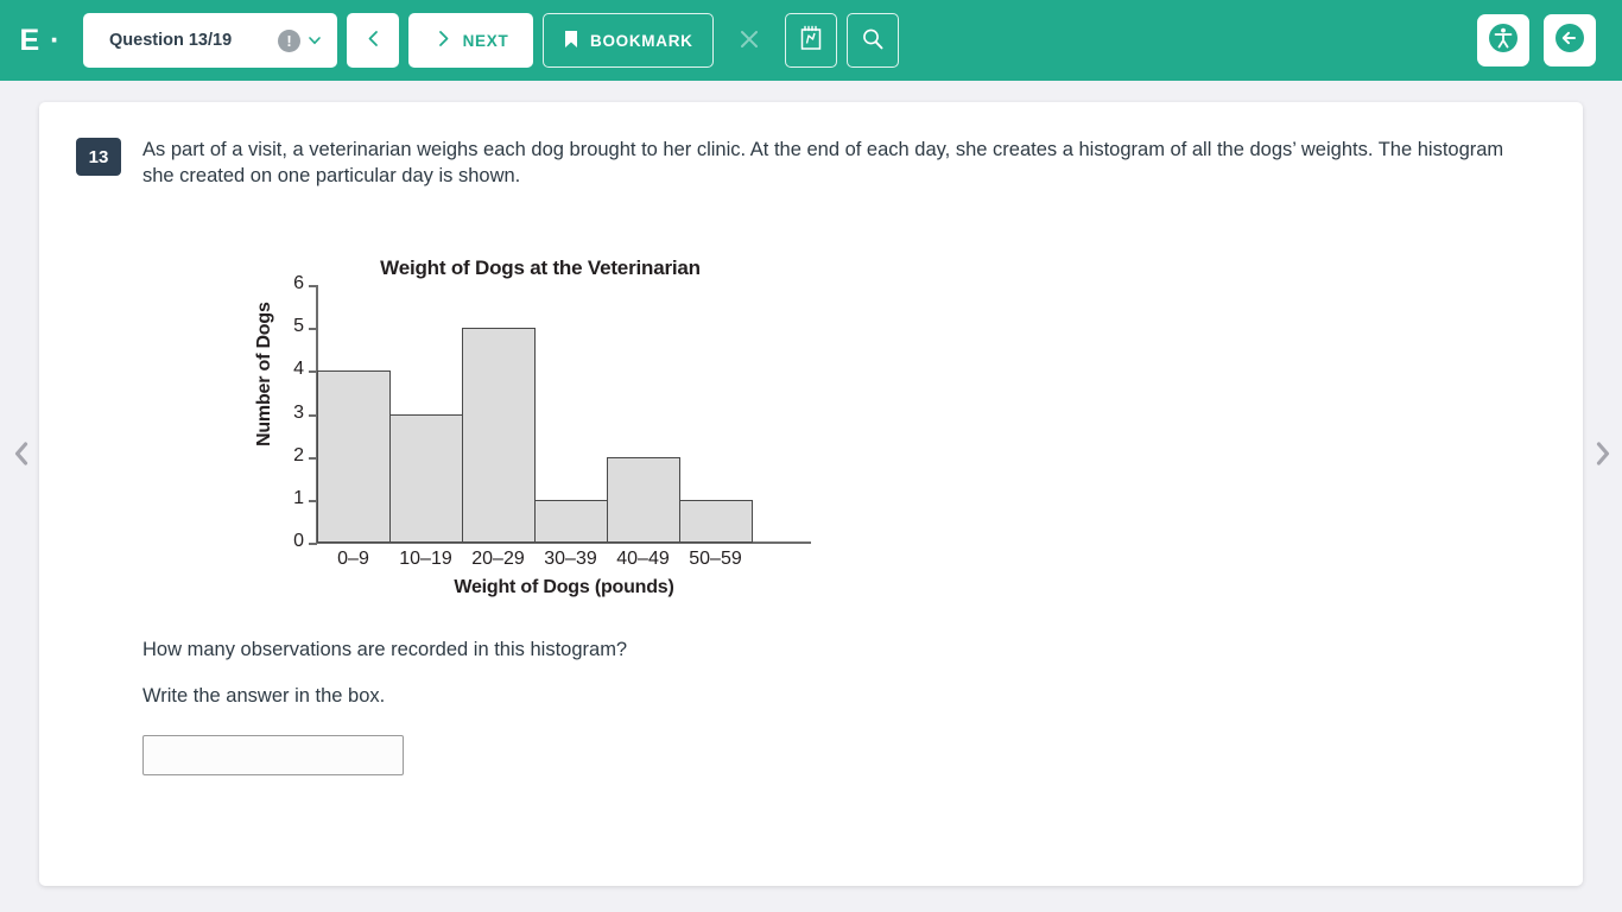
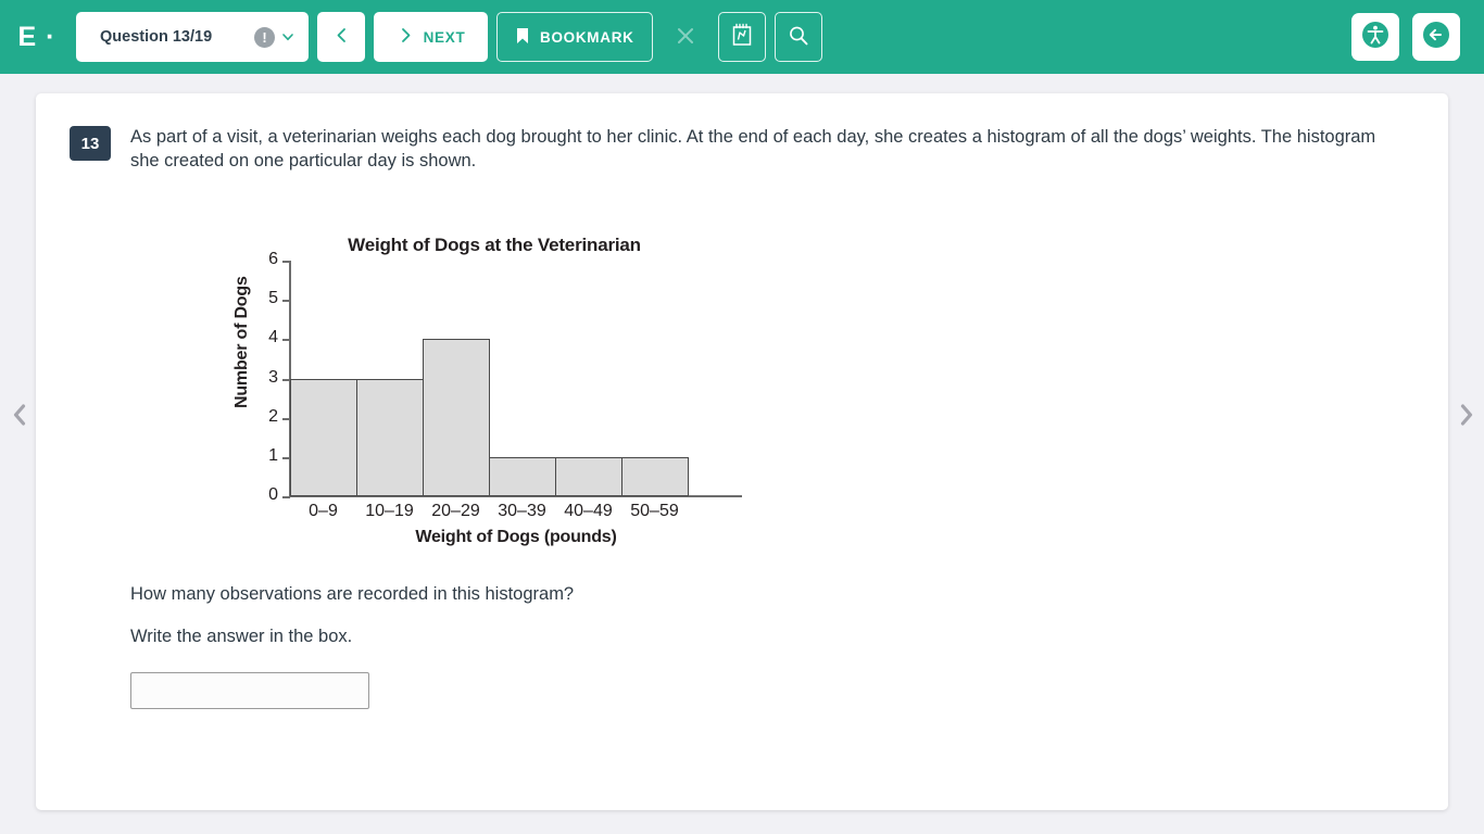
0–9: 4 -> 3
20–29: 5 -> 4
40–49: 2 -> 1
